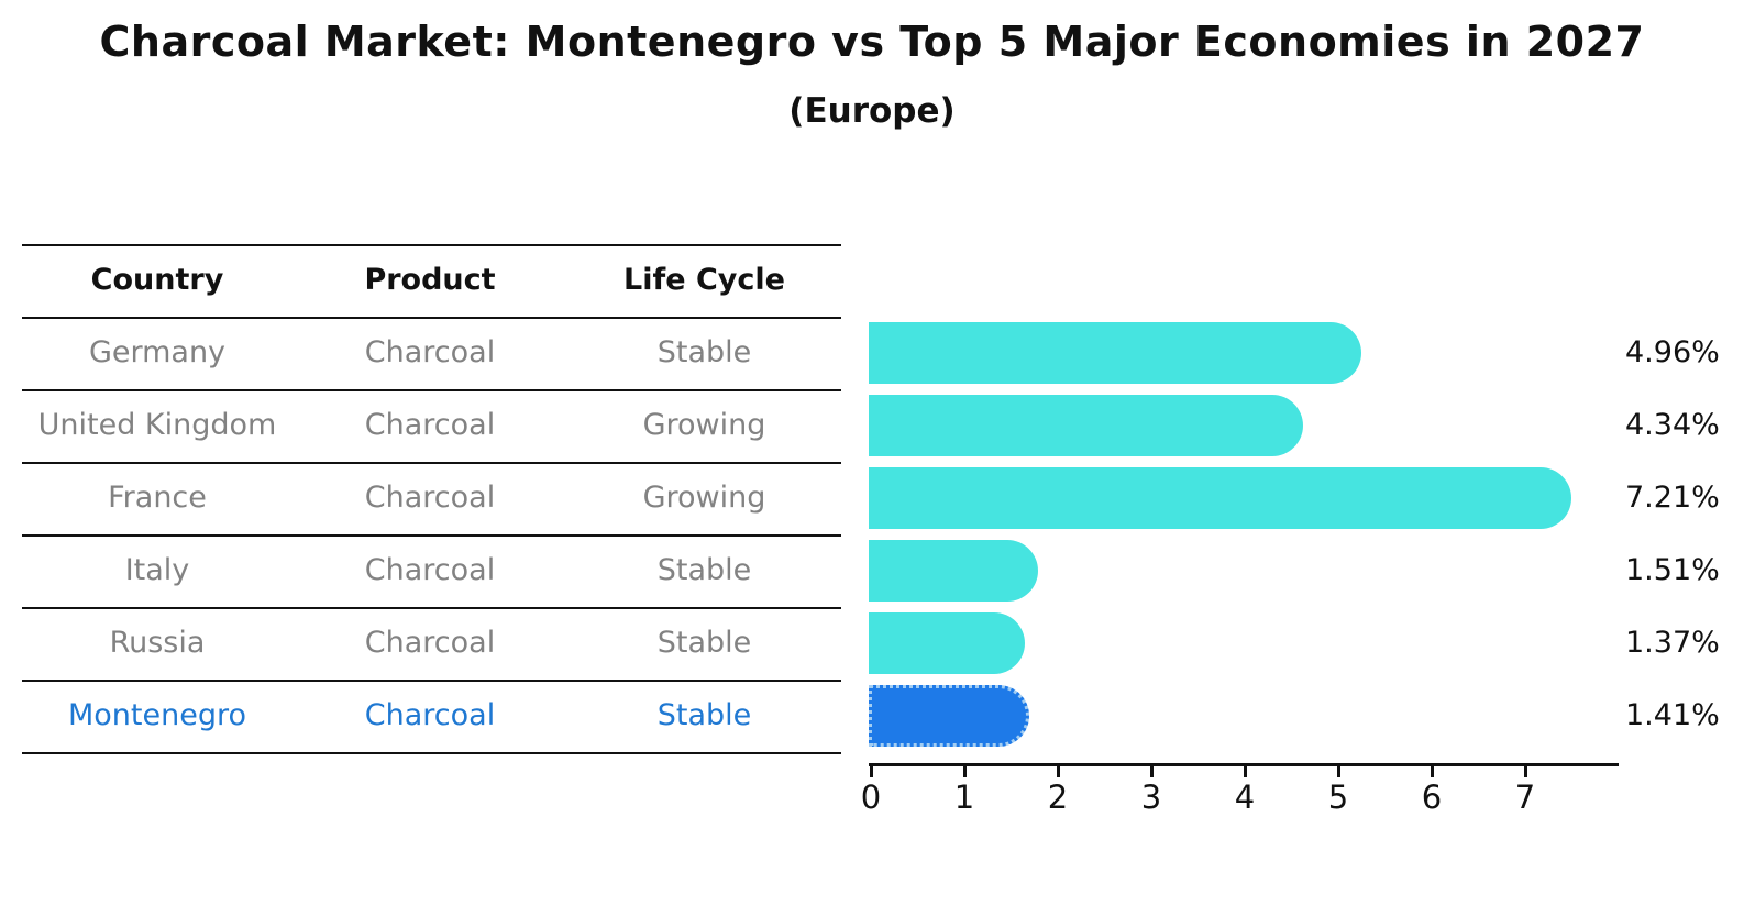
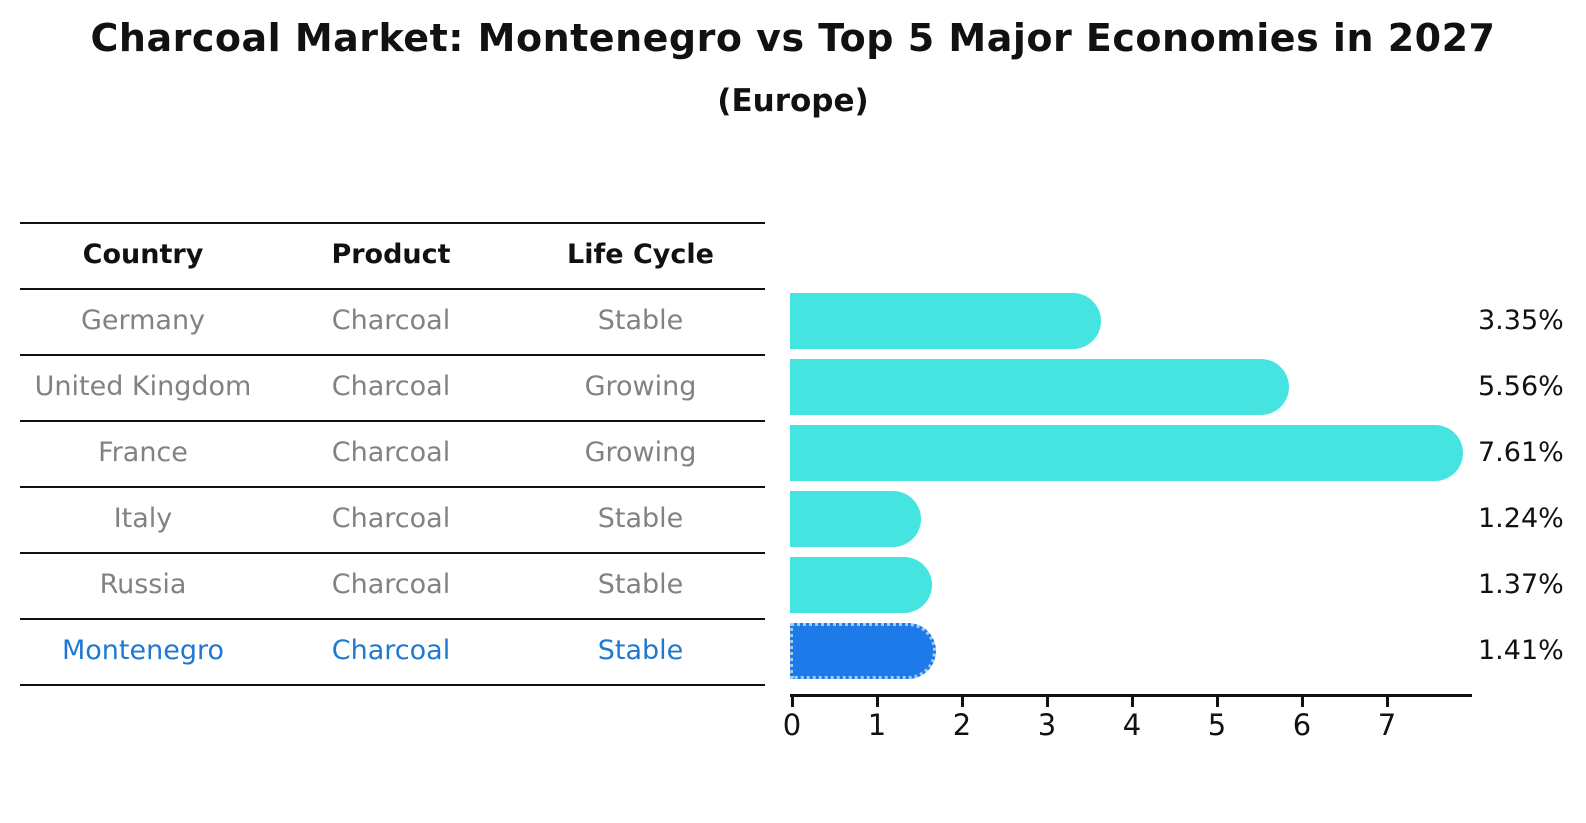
Germany: 4.96% -> 3.35%
United Kingdom: 4.34% -> 5.56%
France: 7.21% -> 7.61%
Italy: 1.51% -> 1.24%
